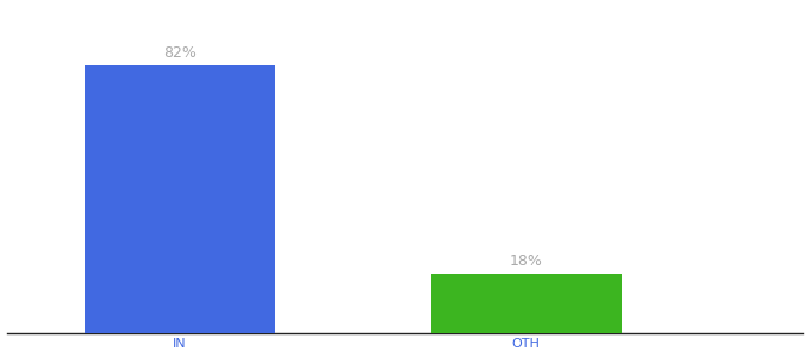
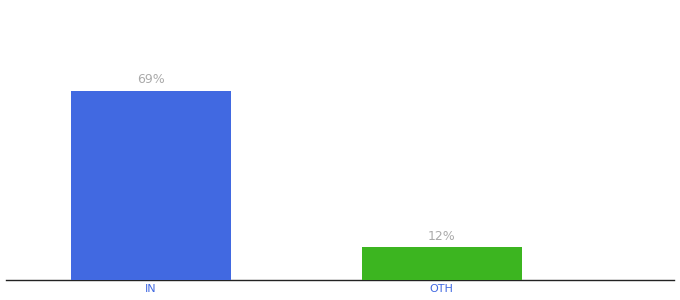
IN: 82% -> 69%
OTH: 18% -> 12%
